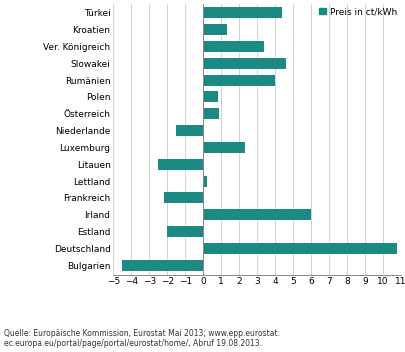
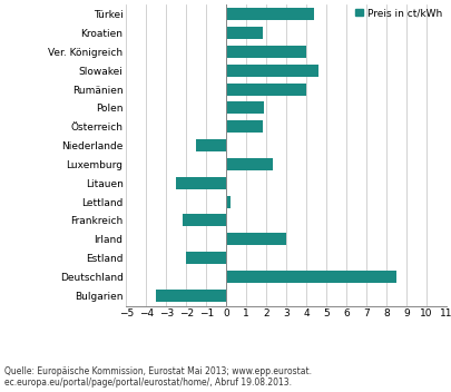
Kroatien: 1.3 -> 1.8
Ver. Königreich: 3.4 -> 4.0
Polen: 0.8 -> 1.9
Österreich: 0.9 -> 1.8
Irland: 6.0 -> 3.0
Deutschland: 10.8 -> 8.5
Bulgarien: -4.5 -> -3.5
